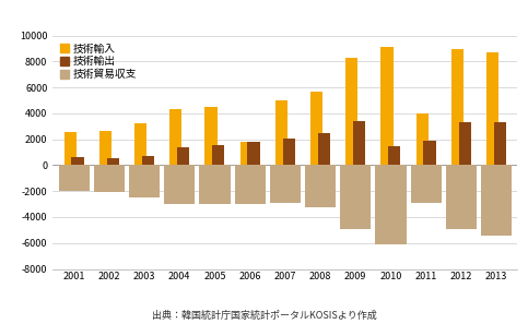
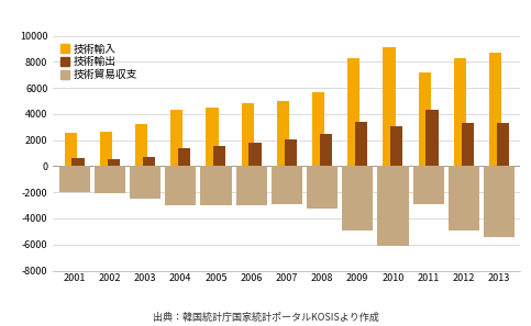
技術輸入/2006: 1800 -> 4800
技術輸出/2010: 1500 -> 3000
技術輸入/2011: 4000 -> 7200
技術輸出/2011: 1900 -> 4300
技術輸入/2012: 9000 -> 8300
